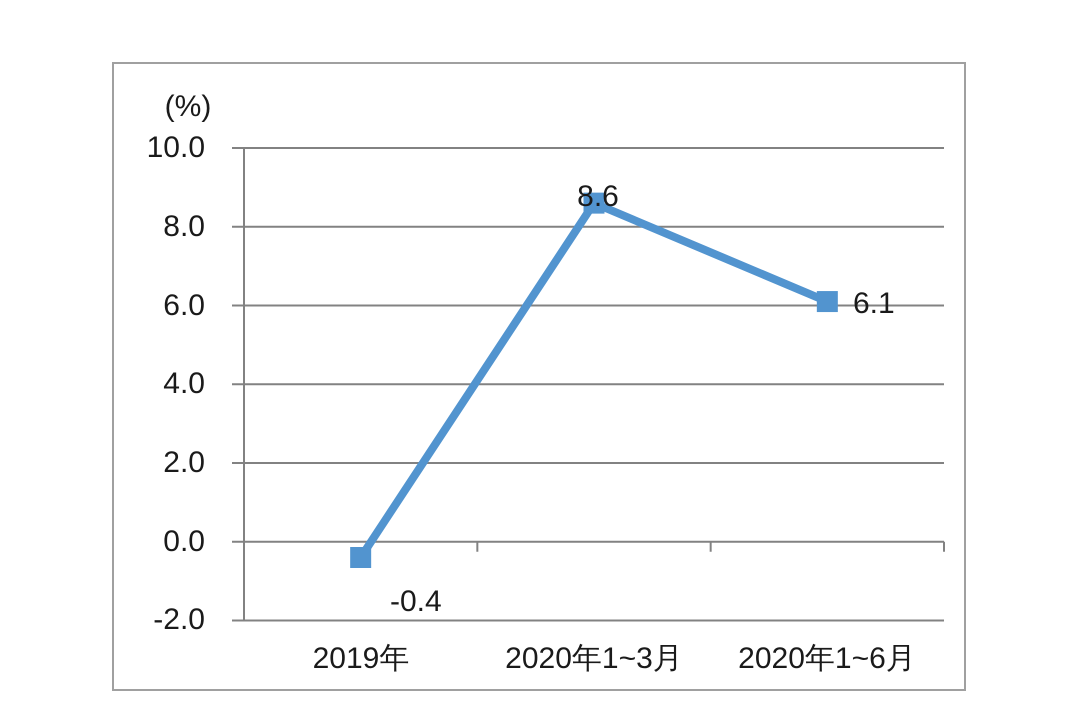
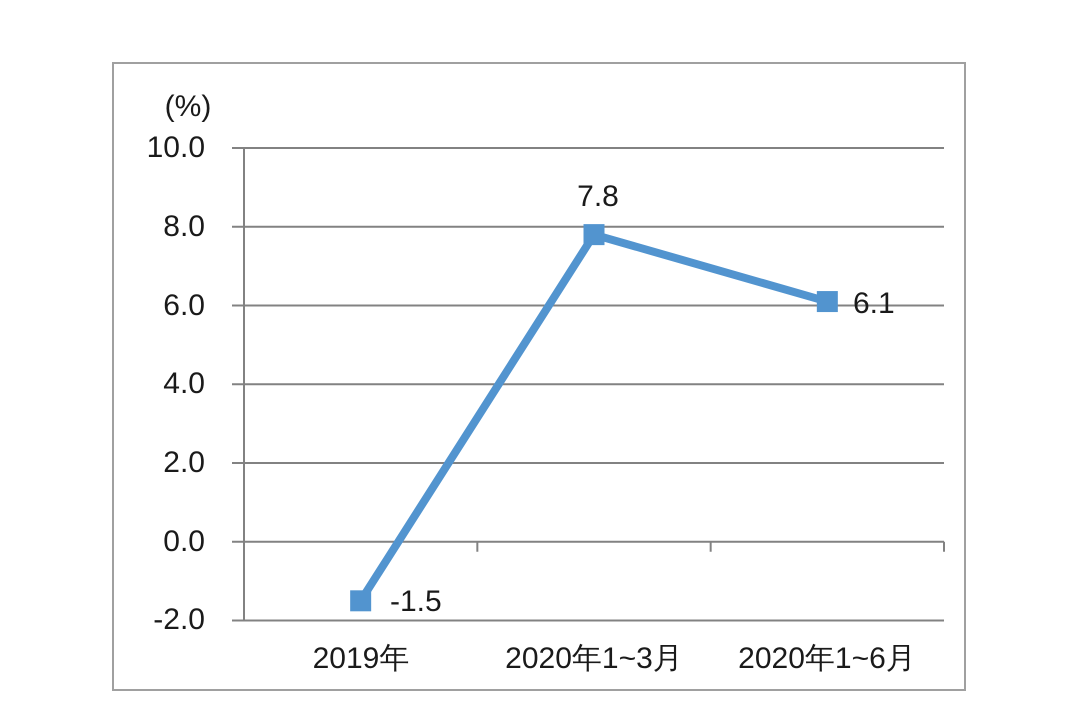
2019年: -0.4 -> -1.5
2020年1~3月: 8.6 -> 7.8
